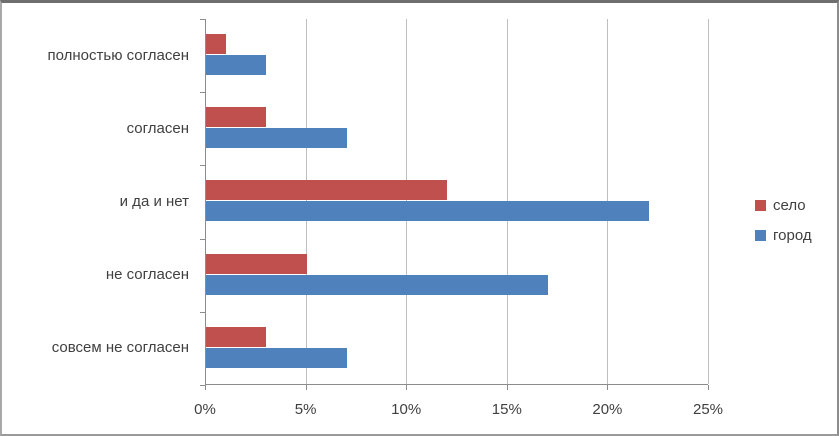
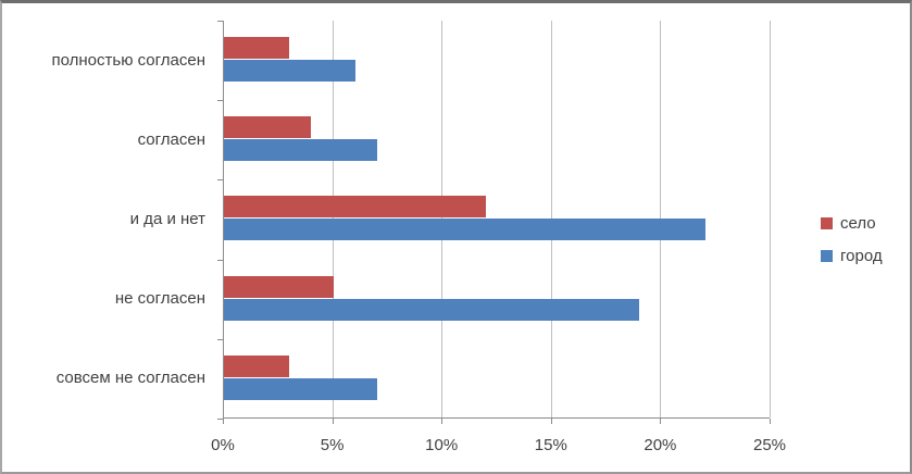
село/полностью согласен: 1% -> 3%
город/полностью согласен: 3% -> 6%
село/согласен: 3% -> 4%
город/не согласен: 17% -> 19%
